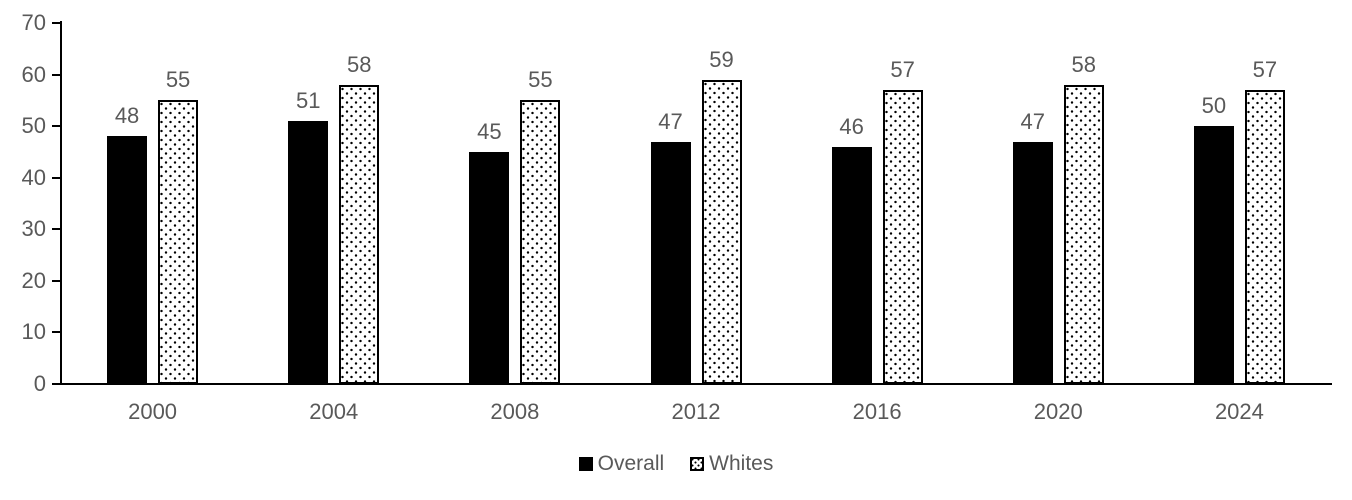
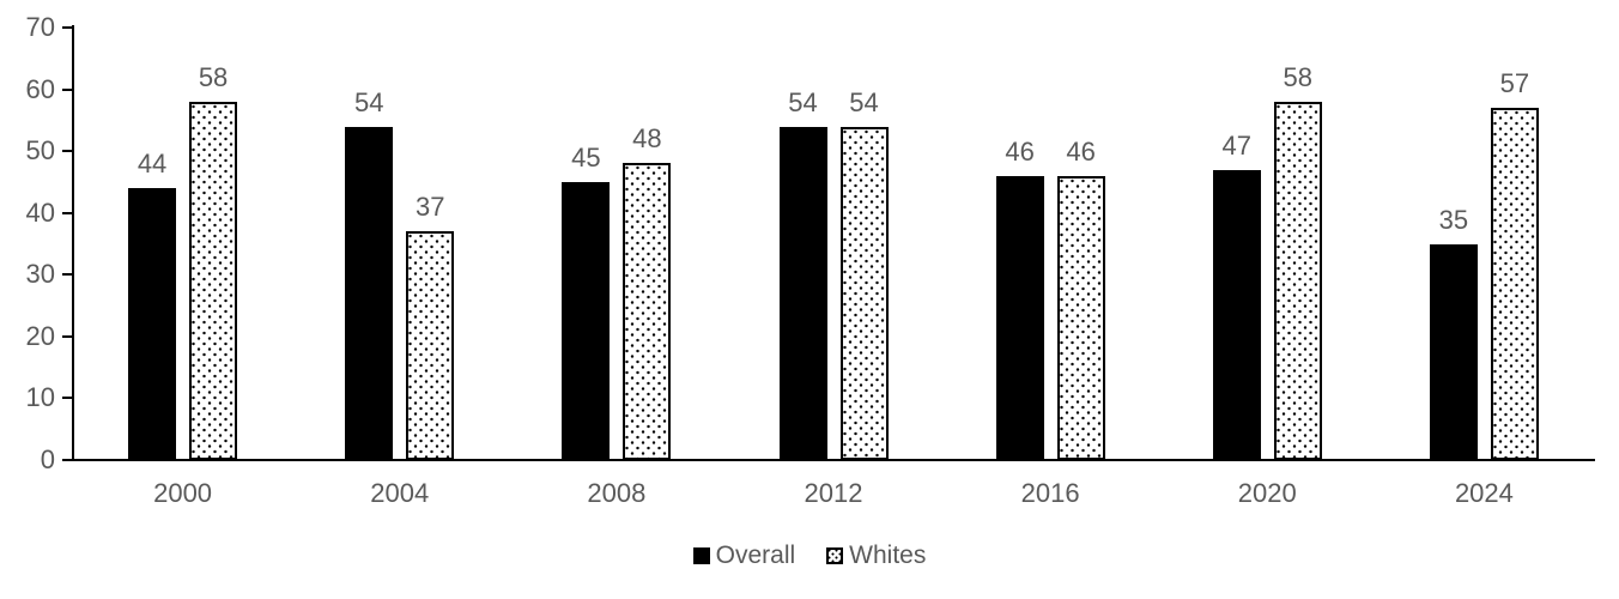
Overall/2000: 48 -> 44
Whites/2000: 55 -> 58
Overall/2004: 51 -> 54
Whites/2004: 58 -> 37
Whites/2008: 55 -> 48
Overall/2012: 47 -> 54
Whites/2012: 59 -> 54
Whites/2016: 57 -> 46
Overall/2024: 50 -> 35
